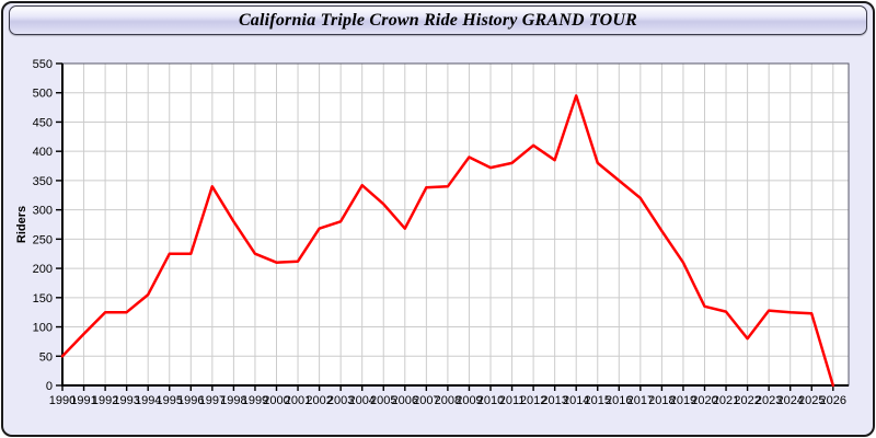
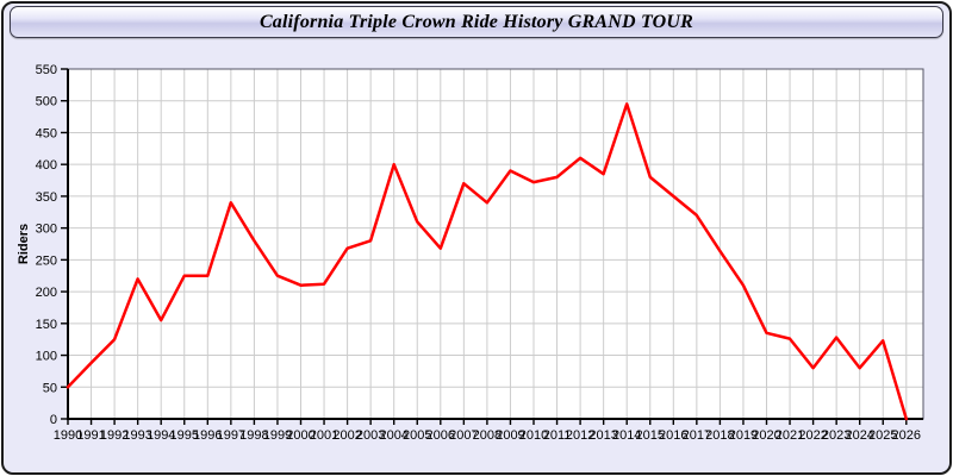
1993: 120 -> 220
2004: 340 -> 400
2007: 340 -> 370
2024: 120 -> 80
